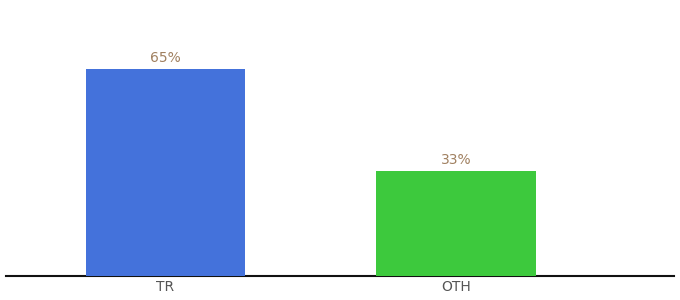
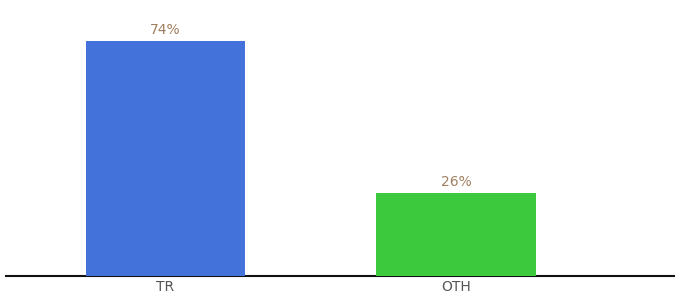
TR: 65% -> 74%
OTH: 33% -> 26%
